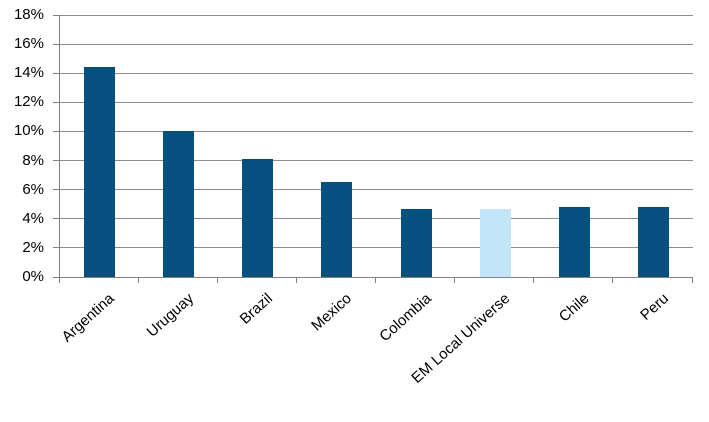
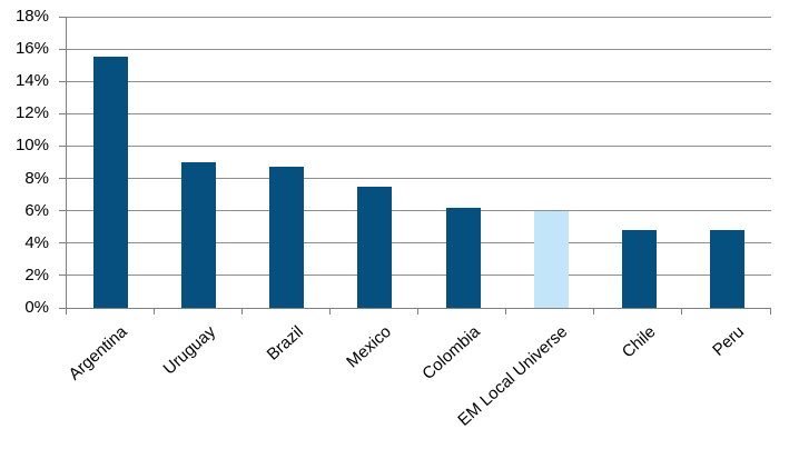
Argentina: 14.4% -> 15.5%
Uruguay: 10.0% -> 9.0%
Brazil: 8.1% -> 8.7%
Mexico: 6.5% -> 7.5%
Colombia: 4.7% -> 6.2%
EM Local Universe: 4.7% -> 6.0%
